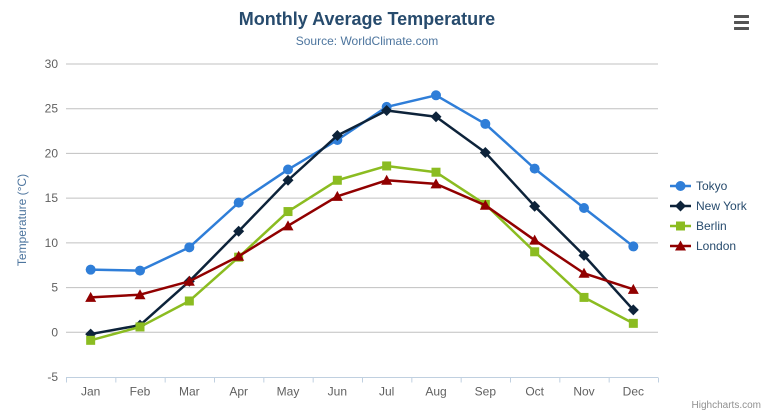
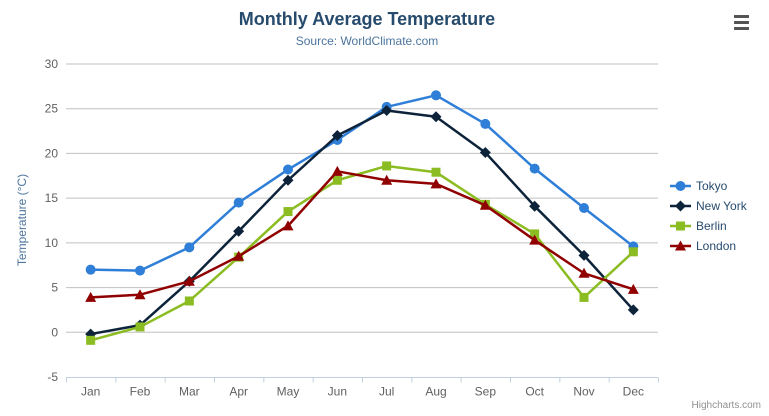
London/Jun: 15 -> 18
Berlin/Oct: 9 -> 11
Berlin/Dec: 1 -> 9
